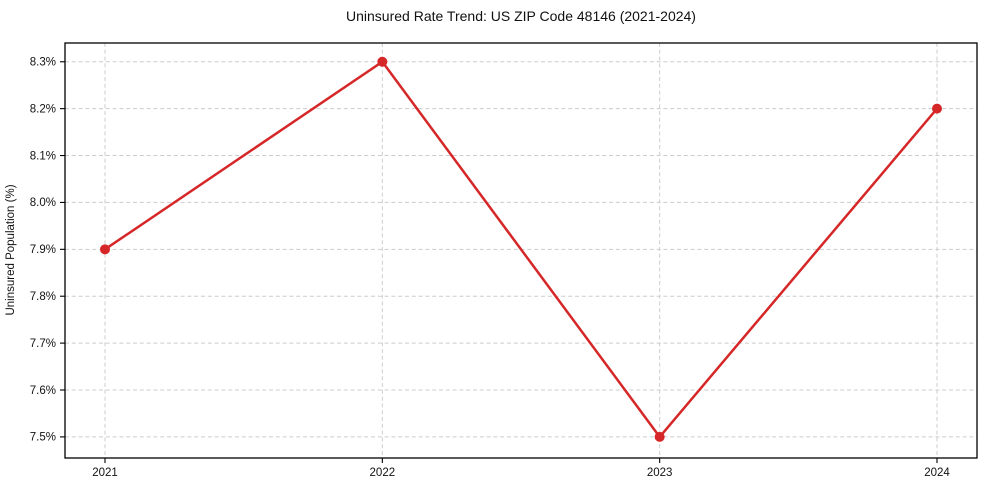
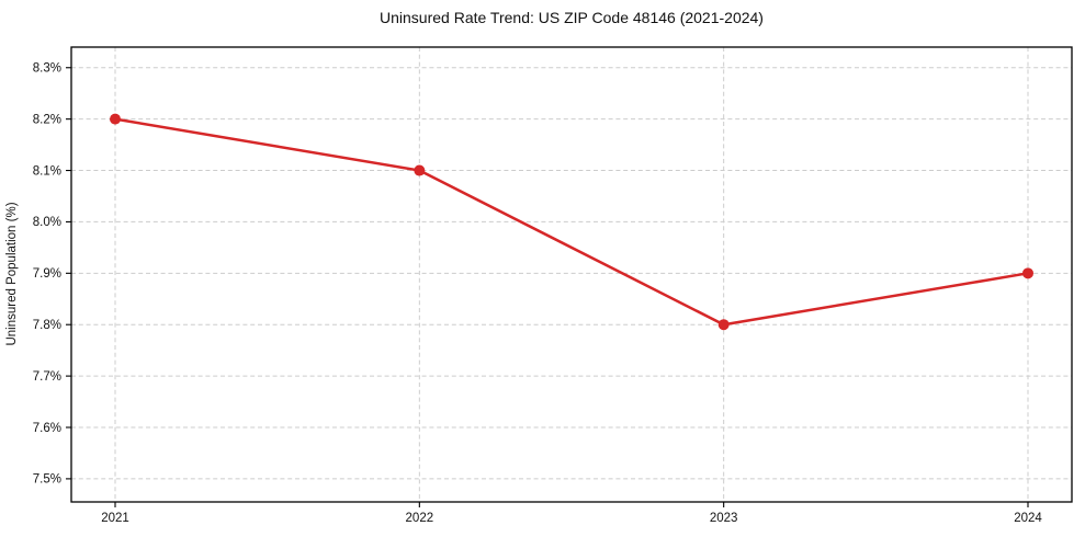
2021: 7.9% -> 8.2%
2022: 8.3% -> 8.1%
2023: 7.5% -> 7.8%
2024: 8.2% -> 7.9%
